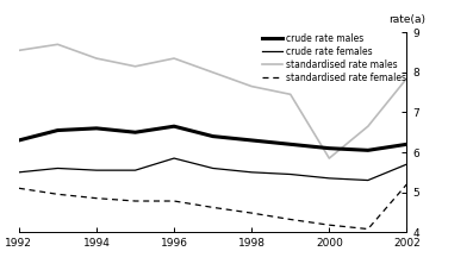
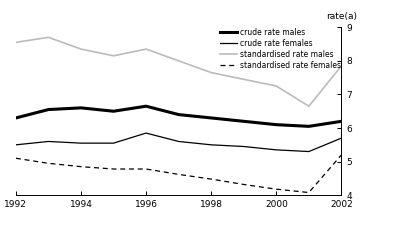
standardised rate males/2000: 5.85 -> 7.25
